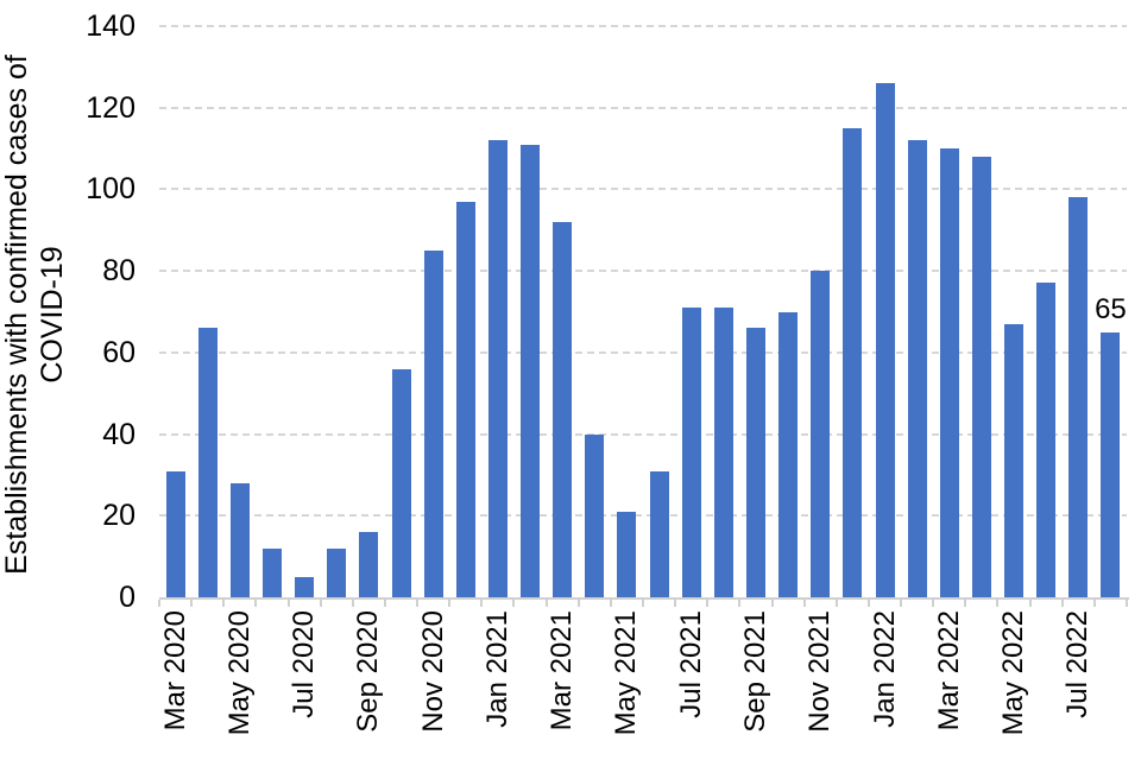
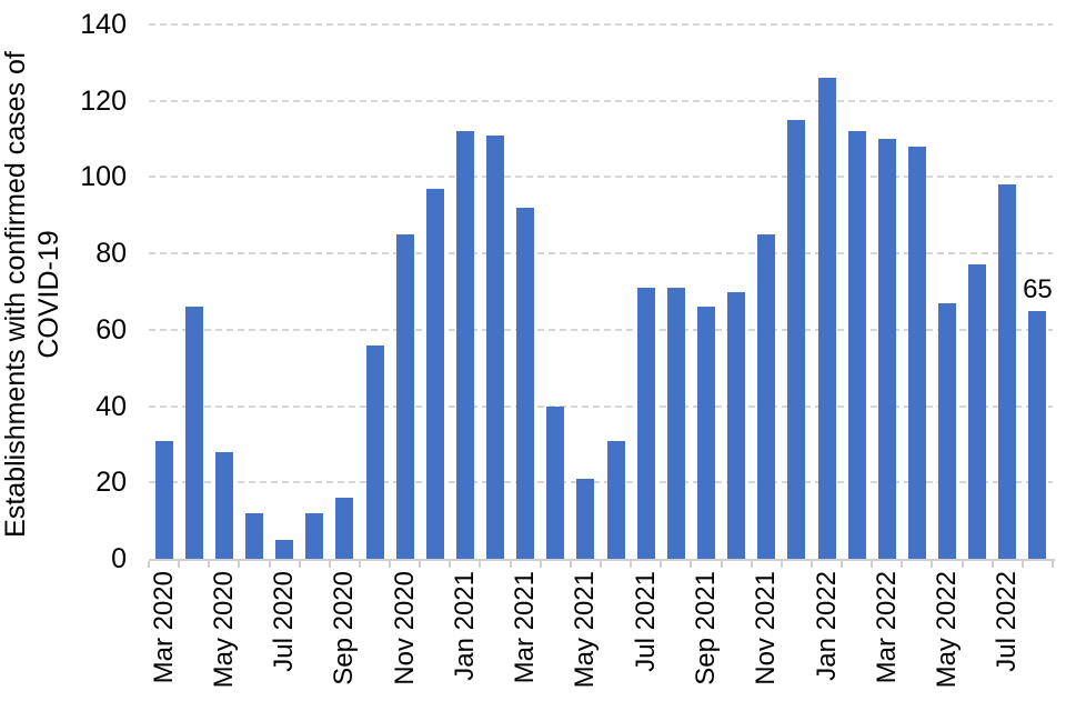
Nov 2021: 80 -> 85
